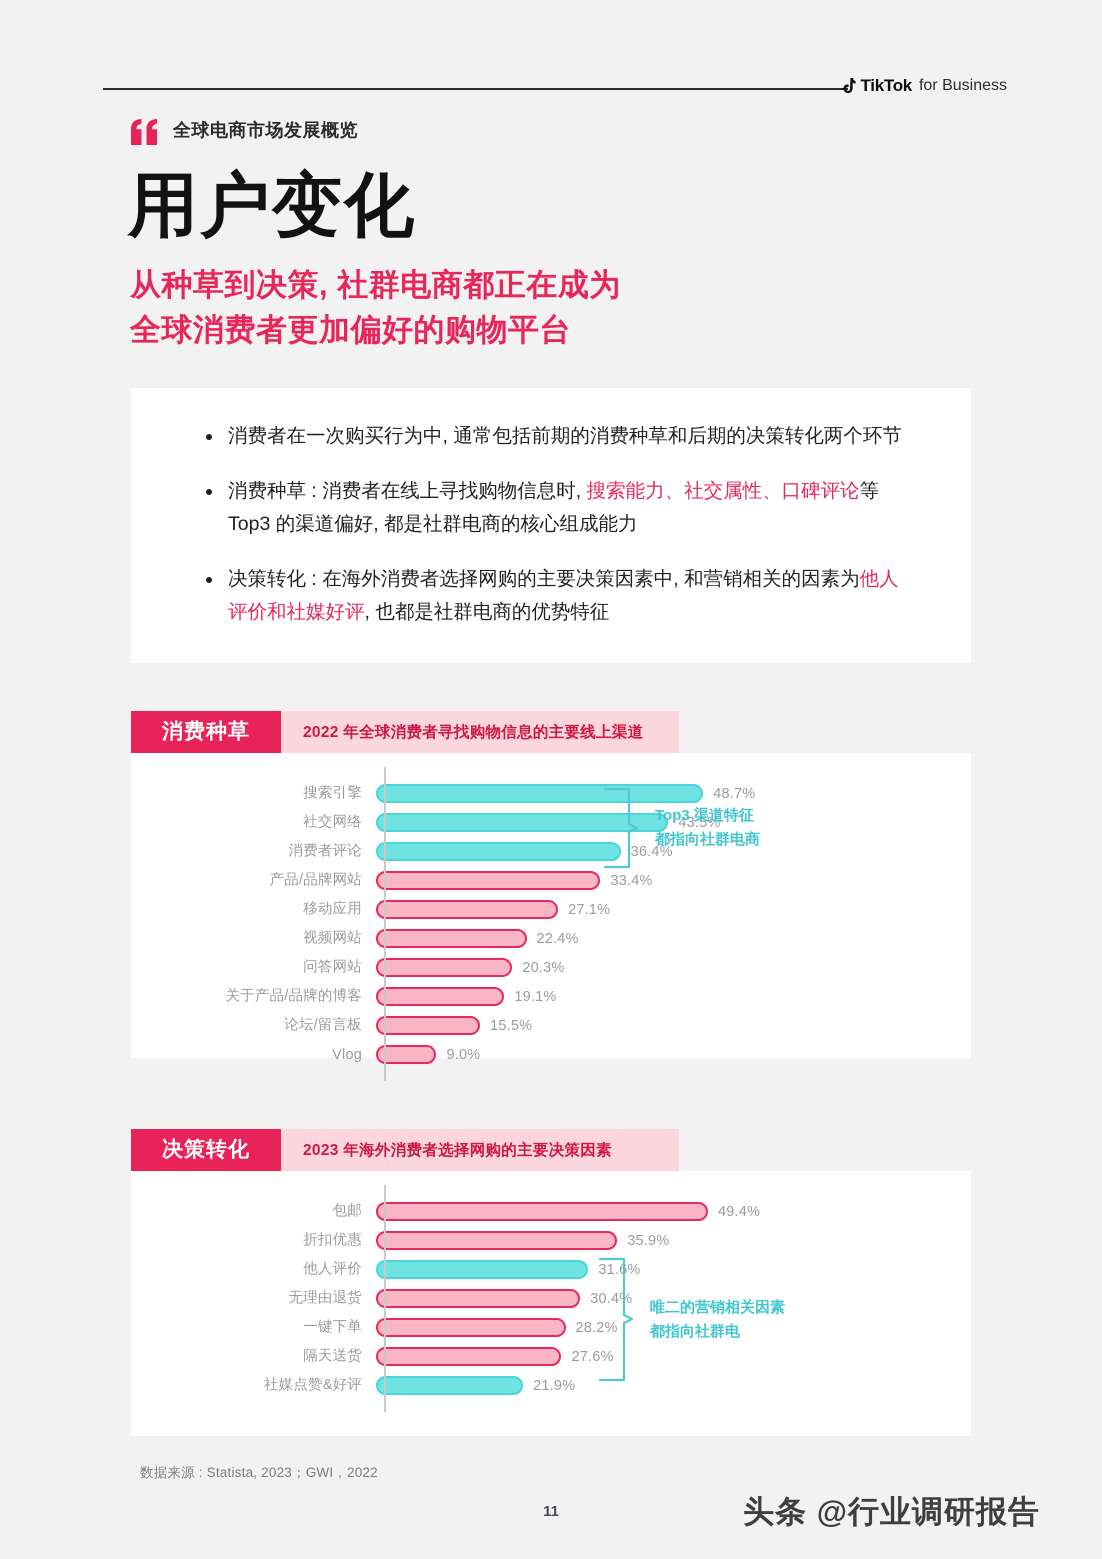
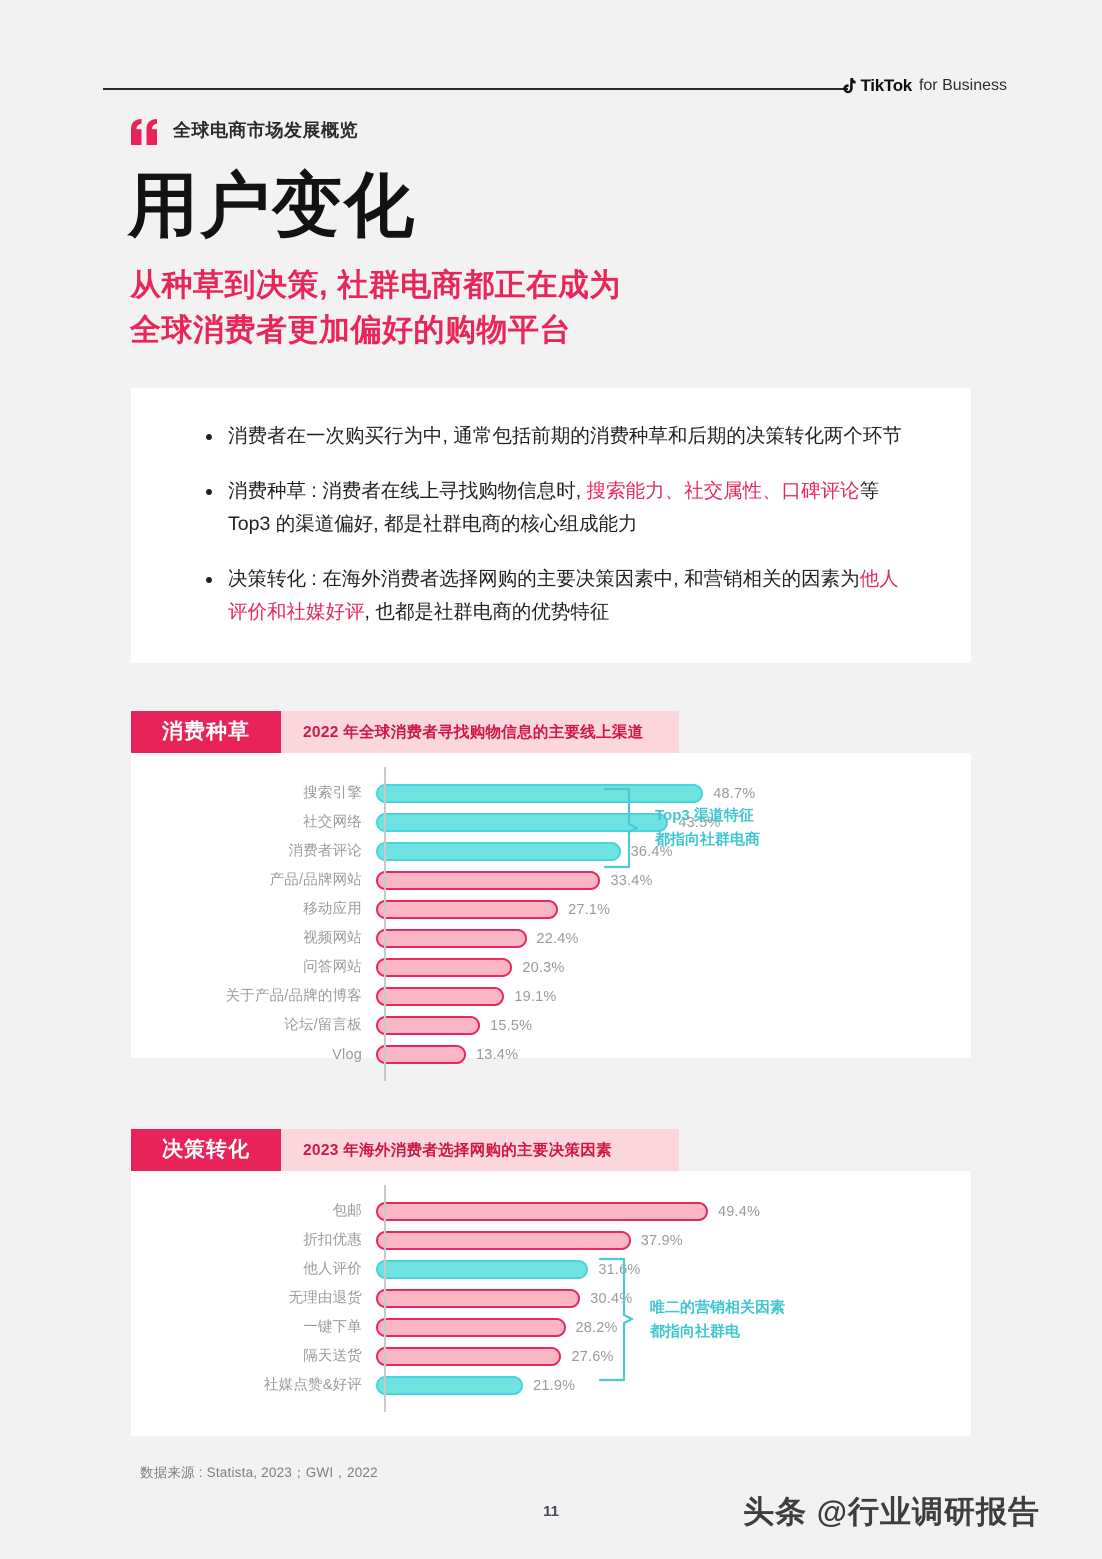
2022 年全球消费者寻找购物信息的主要线上渠道/Vlog: 9.0% -> 13.4%
2023 年海外消费者选择网购的主要决策因素/折扣优惠: 35.9% -> 37.9%
